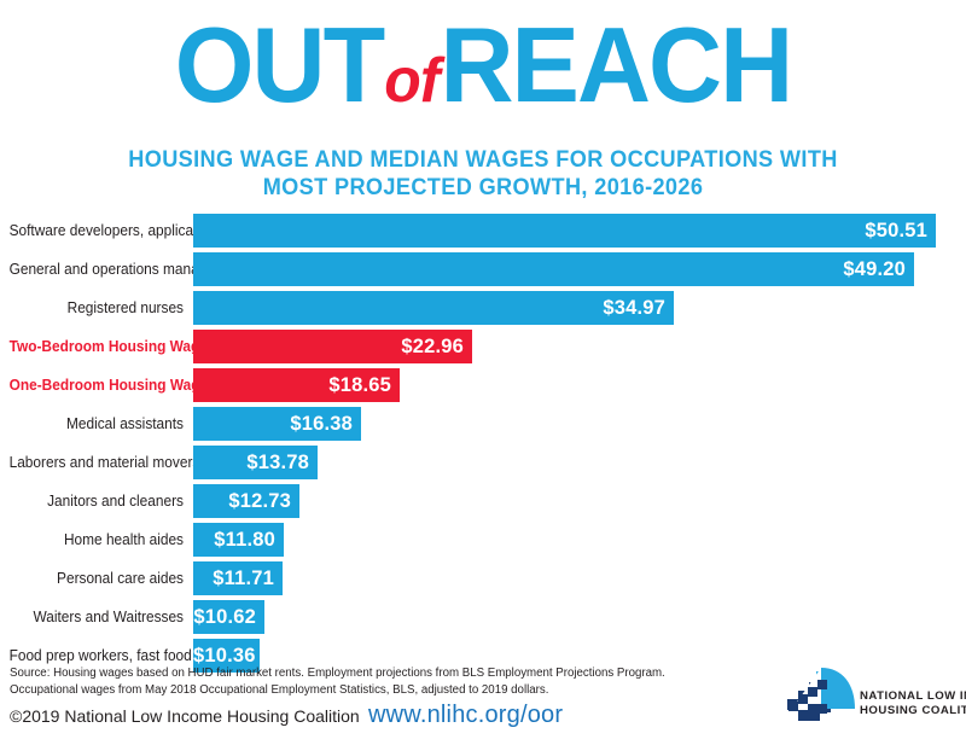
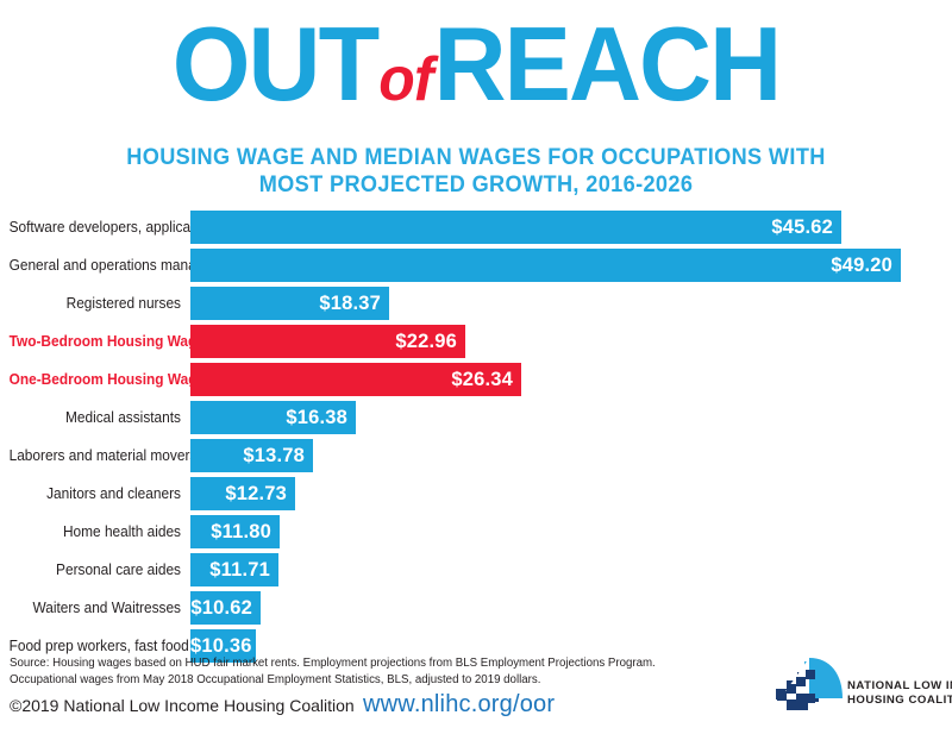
Software developers, applications: $50.51 -> $45.62
Registered nurses: $34.97 -> $18.37
One-Bedroom Housing Wage: $18.65 -> $26.34
